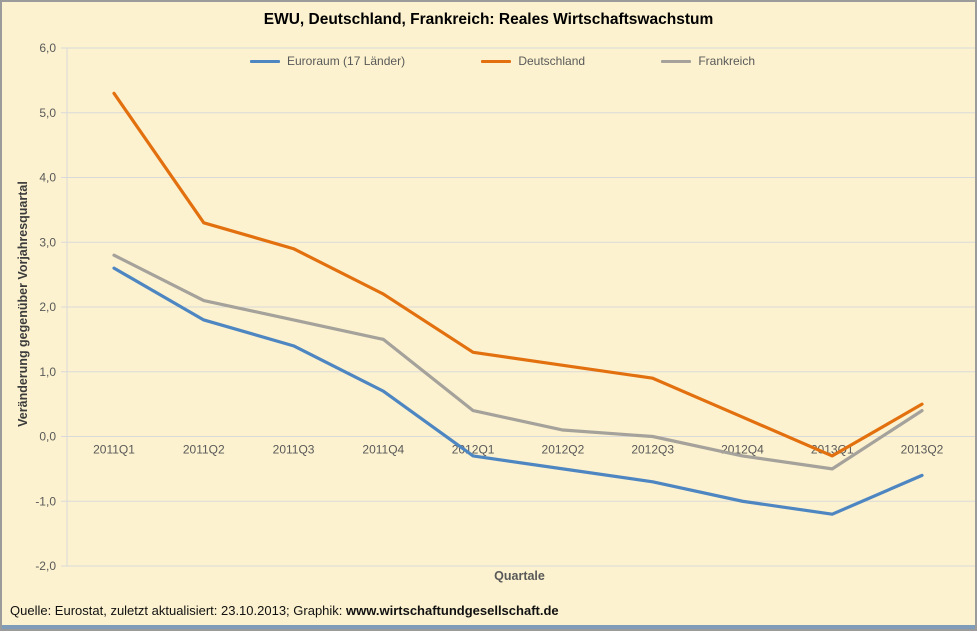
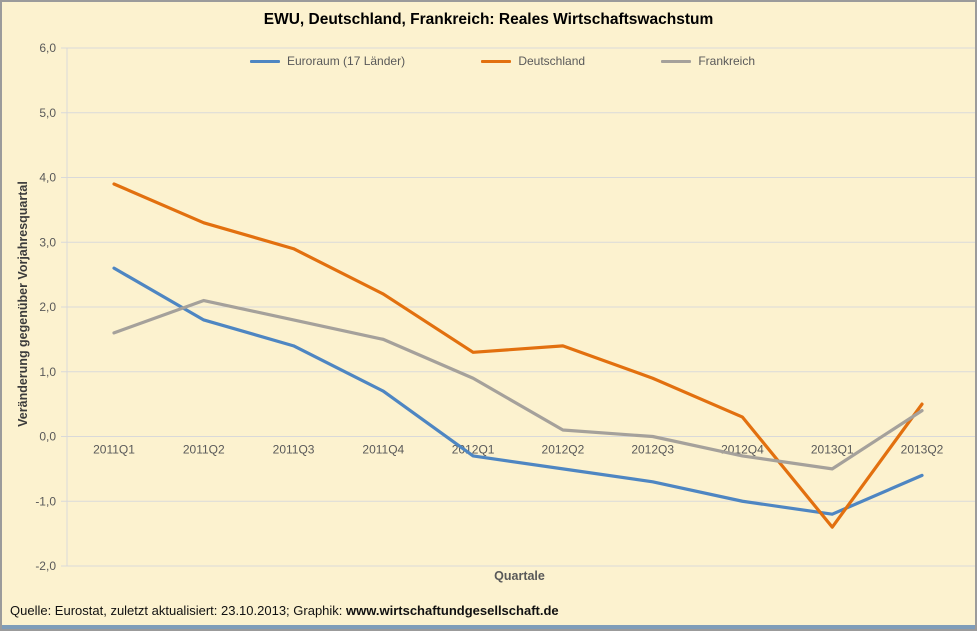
Deutschland/2011Q1: 5,3 -> 3,9
Frankreich/2011Q1: 2,8 -> 1,6
Frankreich/2012Q1: 0,4 -> 0,9
Deutschland/2012Q2: 1,1 -> 1,4
Deutschland/2013Q1: -0,3 -> -1,4
